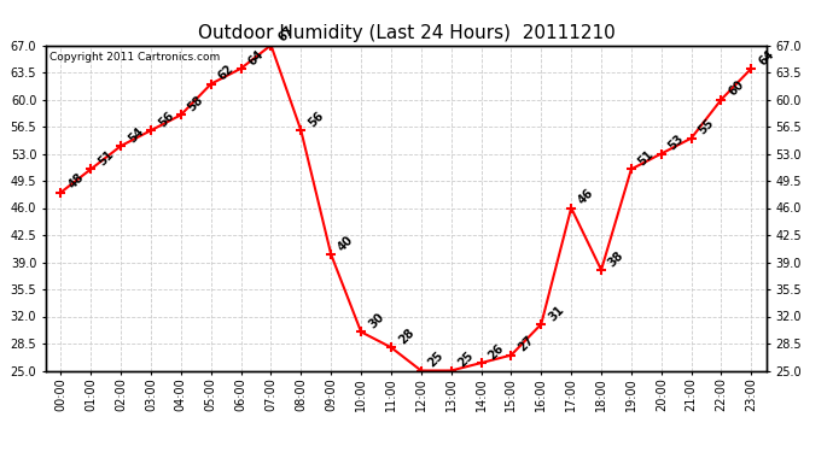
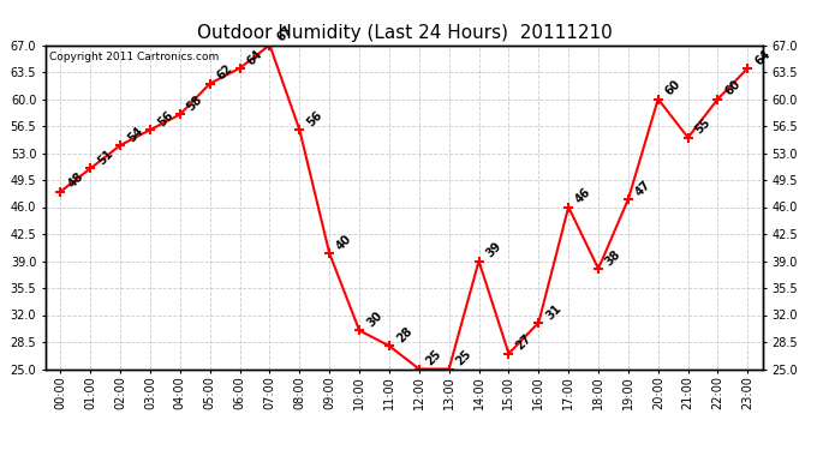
14:00: 26 -> 39
19:00: 51 -> 47
20:00: 53 -> 60
